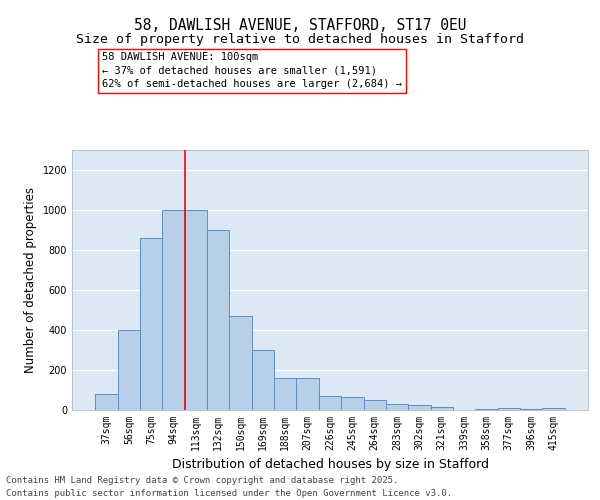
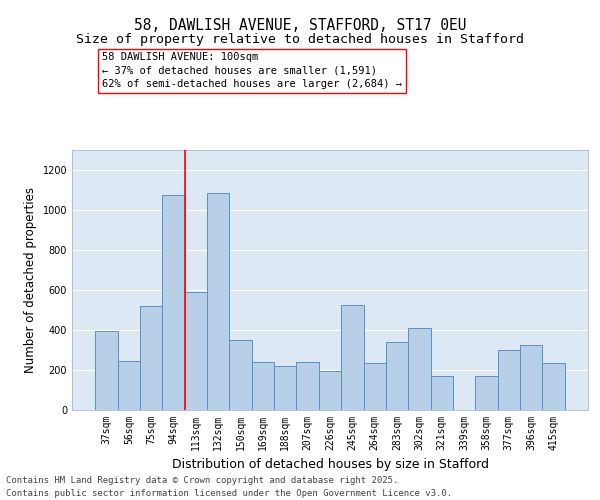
37sqm: 80 -> 395
56sqm: 400 -> 245
75sqm: 860 -> 520
94sqm: 1000 -> 1075
113sqm: 1000 -> 590
132sqm: 900 -> 1085
150sqm: 470 -> 350
169sqm: 300 -> 240
188sqm: 160 -> 220
207sqm: 160 -> 240
226sqm: 70 -> 195
245sqm: 65 -> 525
264sqm: 50 -> 235
283sqm: 30 -> 340
302sqm: 25 -> 410
321sqm: 15 -> 170
358sqm: 5 -> 170
377sqm: 10 -> 300
396sqm: 5 -> 325
415sqm: 10 -> 235
